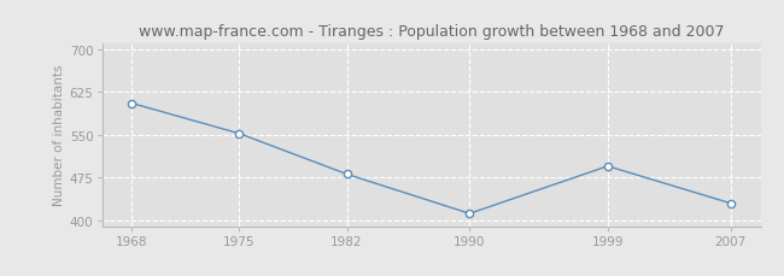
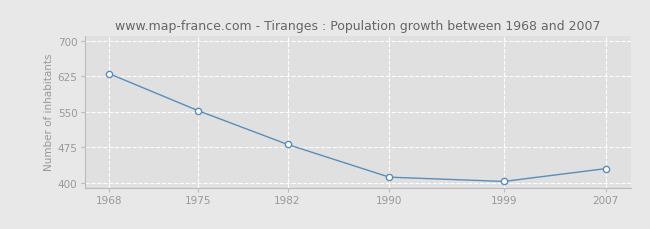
1968: 605 -> 630
1999: 495 -> 403
